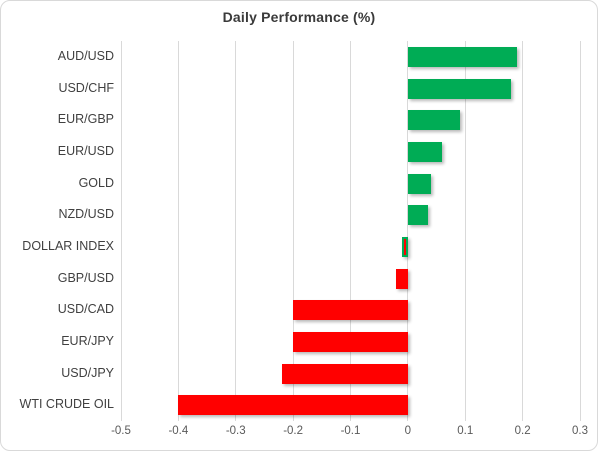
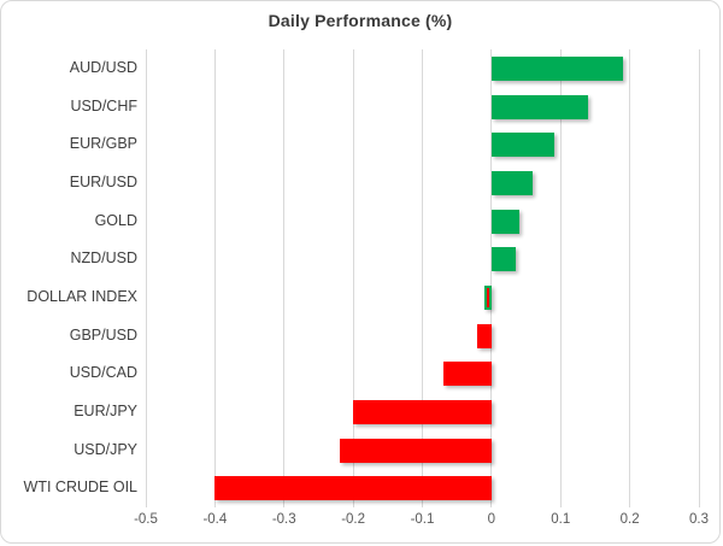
USD/CHF: 0.18 -> 0.14
USD/CAD: -0.20 -> -0.07
